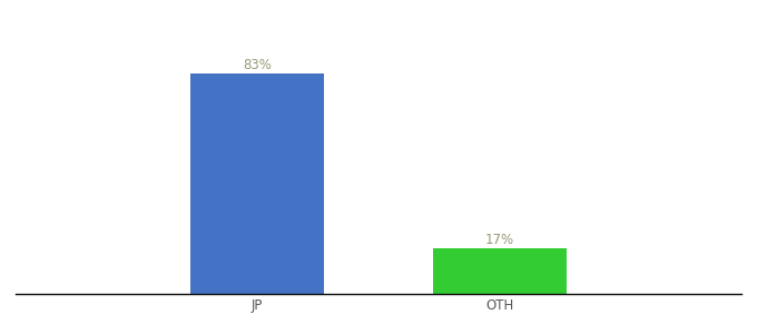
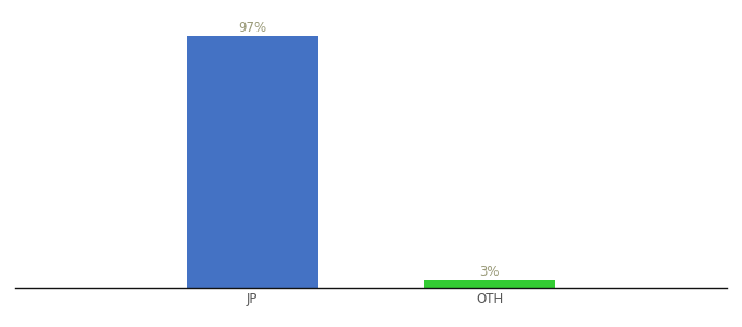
JP: 83% -> 97%
OTH: 17% -> 3%
